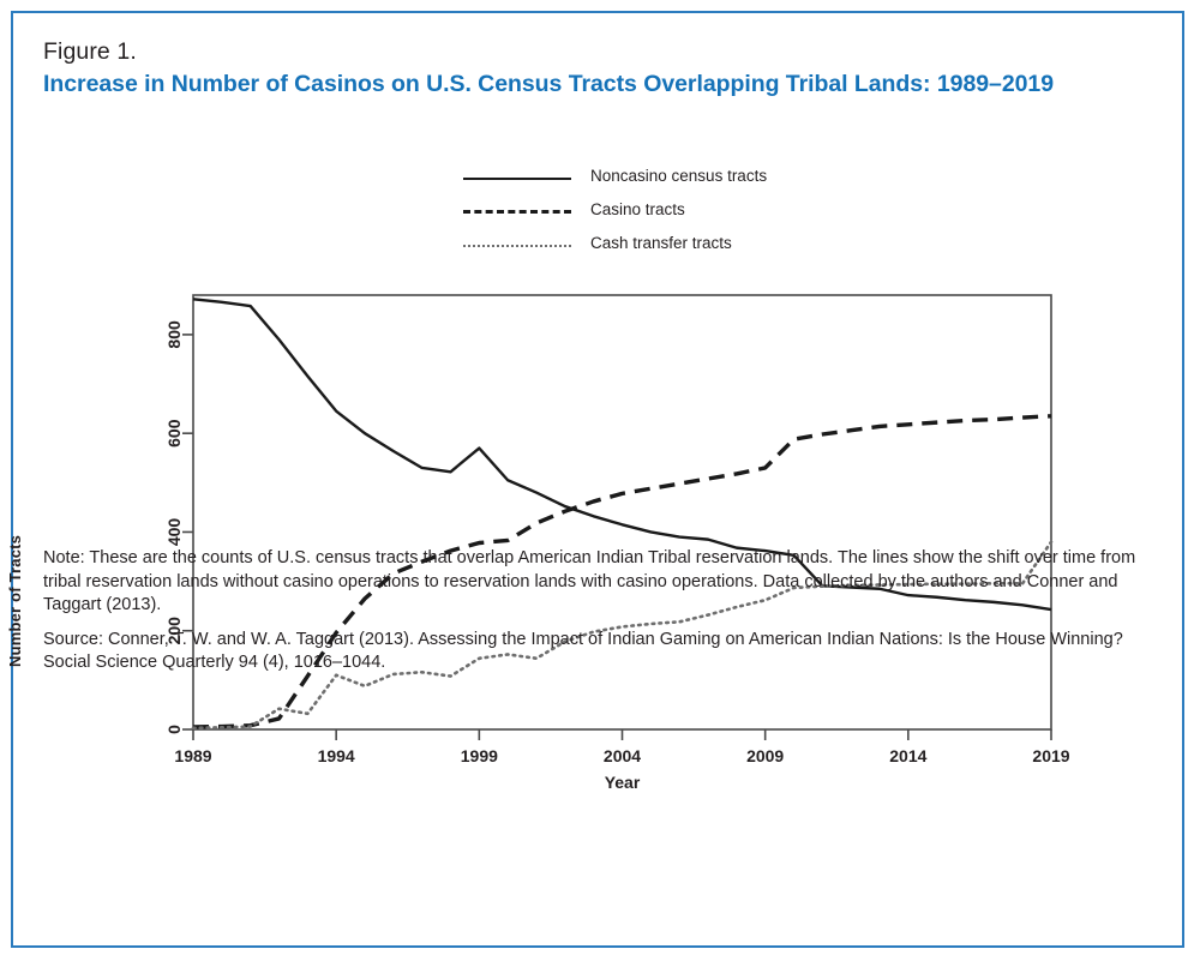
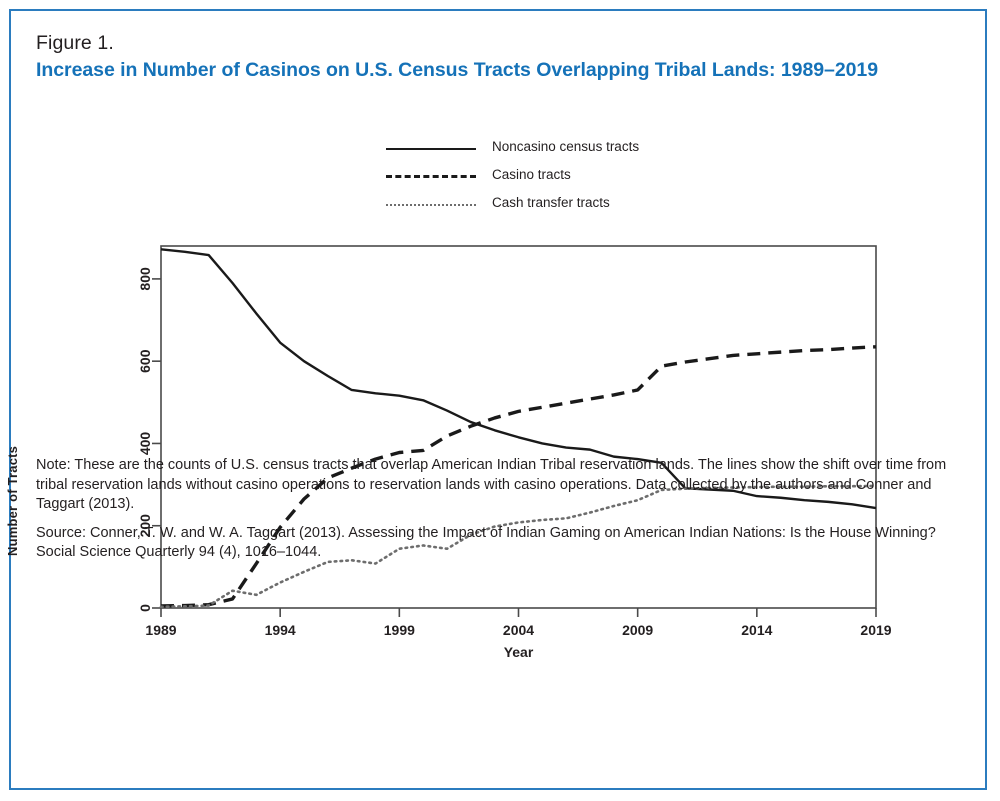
Cash transfer tracts/1994: 110 -> 60
Noncasino census tracts/1999: 570 -> 520
Cash transfer tracts/2019: 380 -> 300
